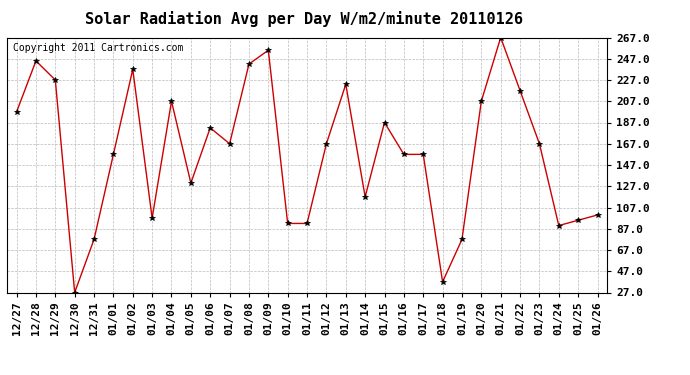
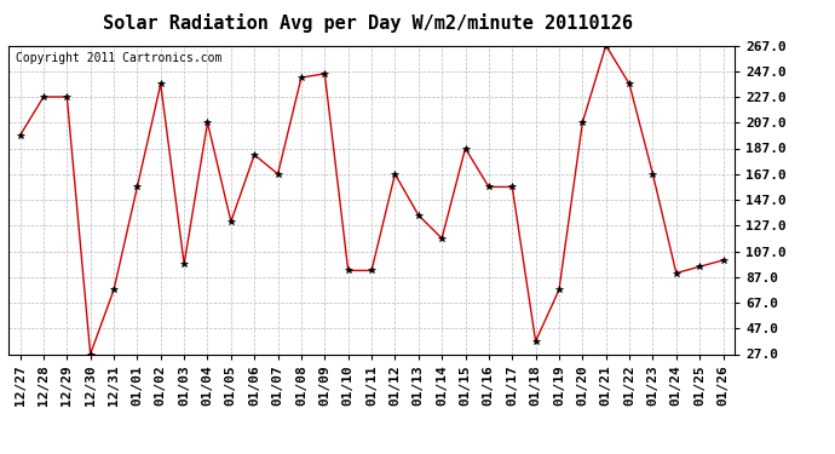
12/28: 245 -> 227
01/09: 255 -> 245
01/13: 223 -> 135
01/22: 217 -> 237
